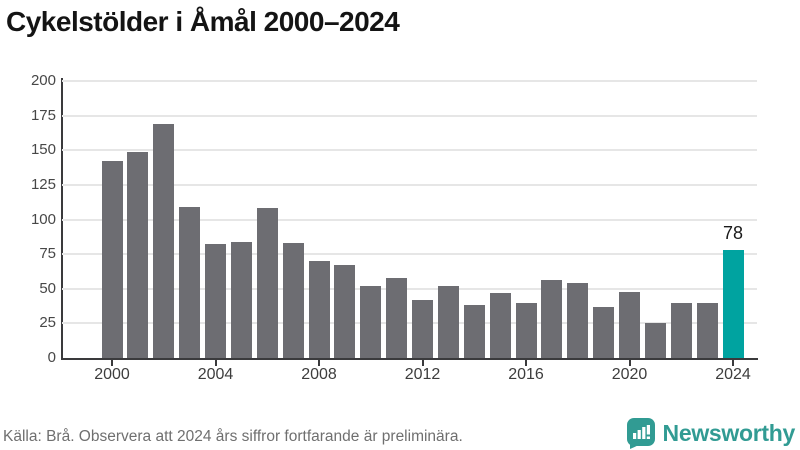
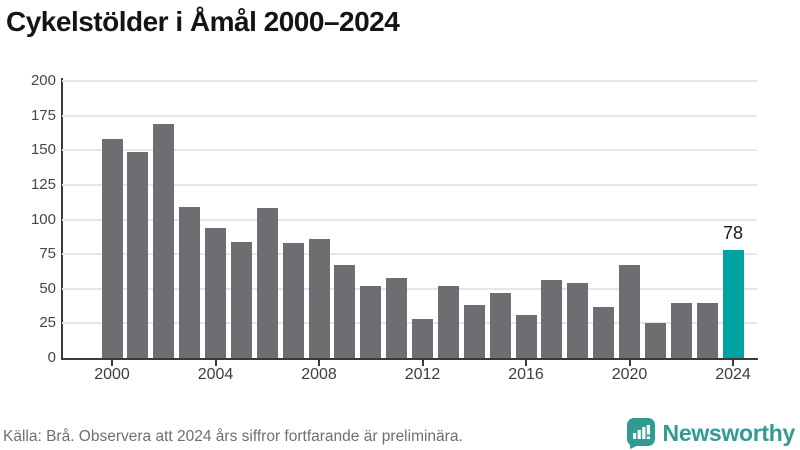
2000: 142 -> 158
2004: 82 -> 94
2008: 70 -> 86
2012: 42 -> 28
2016: 40 -> 31
2020: 48 -> 67
